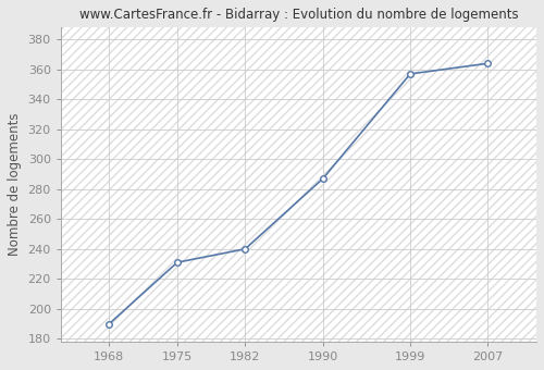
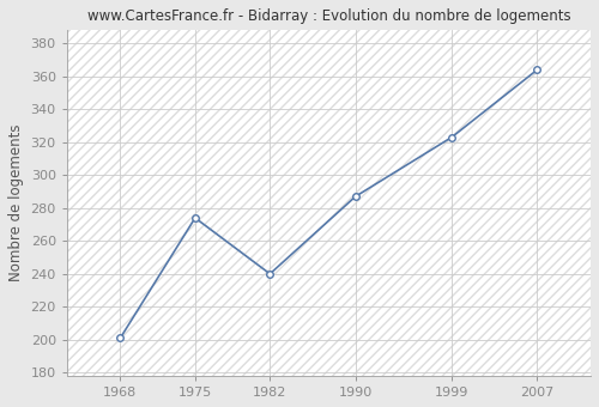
1968: 190 -> 201
1975: 231 -> 274
1999: 357 -> 323
